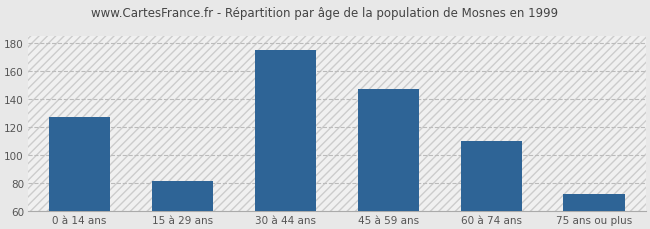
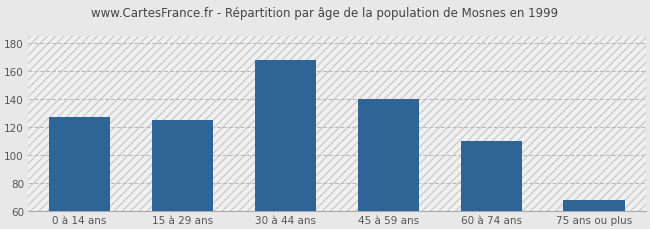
15 à 29 ans: 81 -> 125
30 à 44 ans: 175 -> 168
45 à 59 ans: 147 -> 140
75 ans ou plus: 72 -> 68
